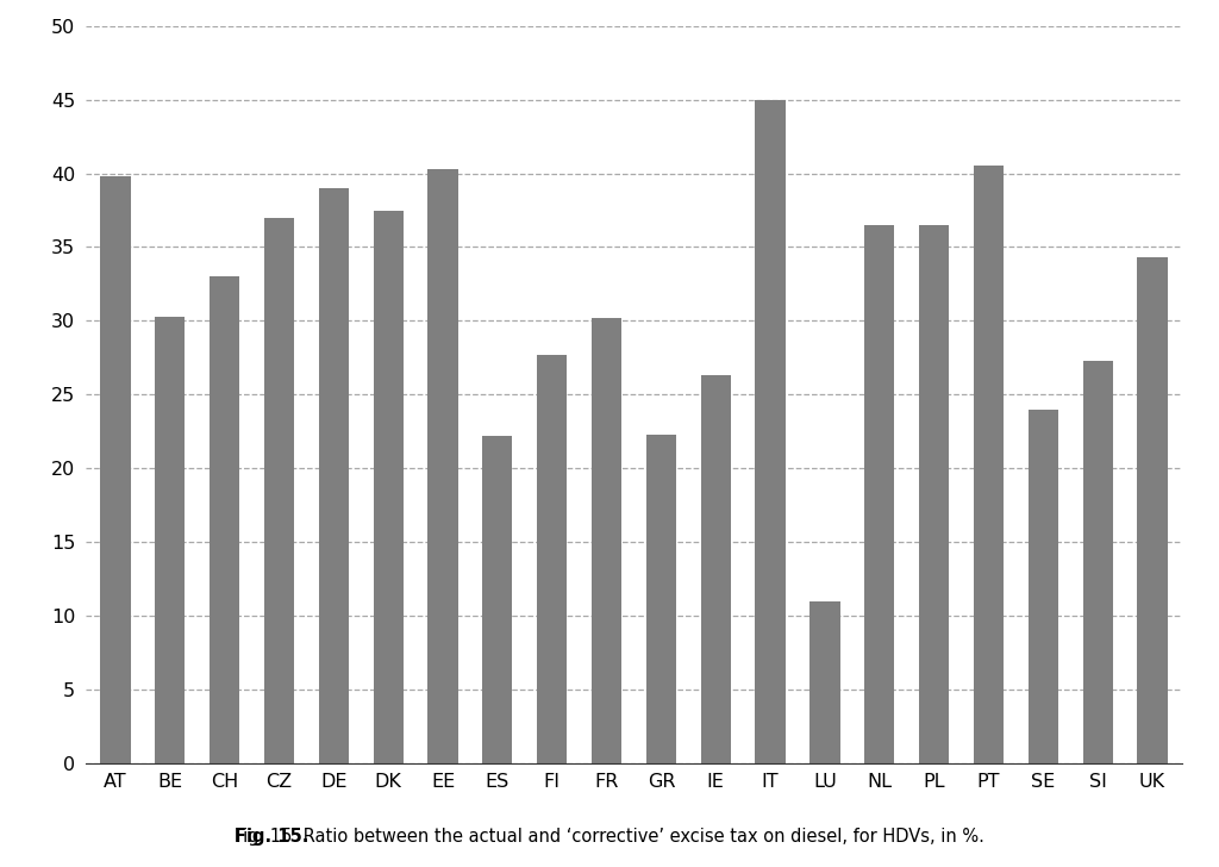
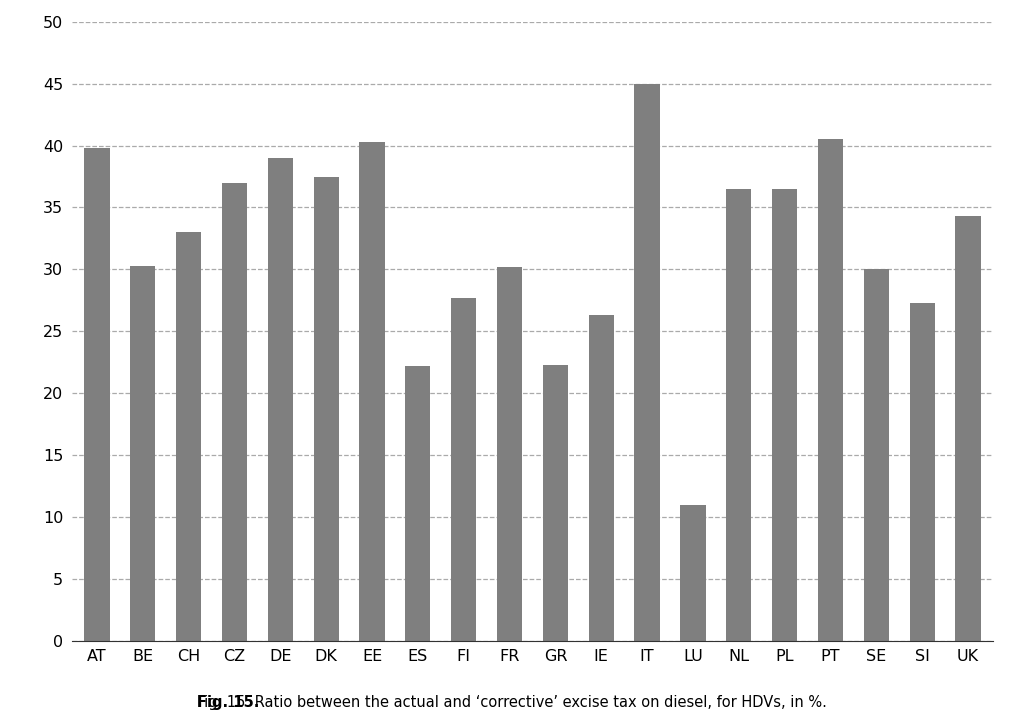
SE: 24.0 -> 30.0
